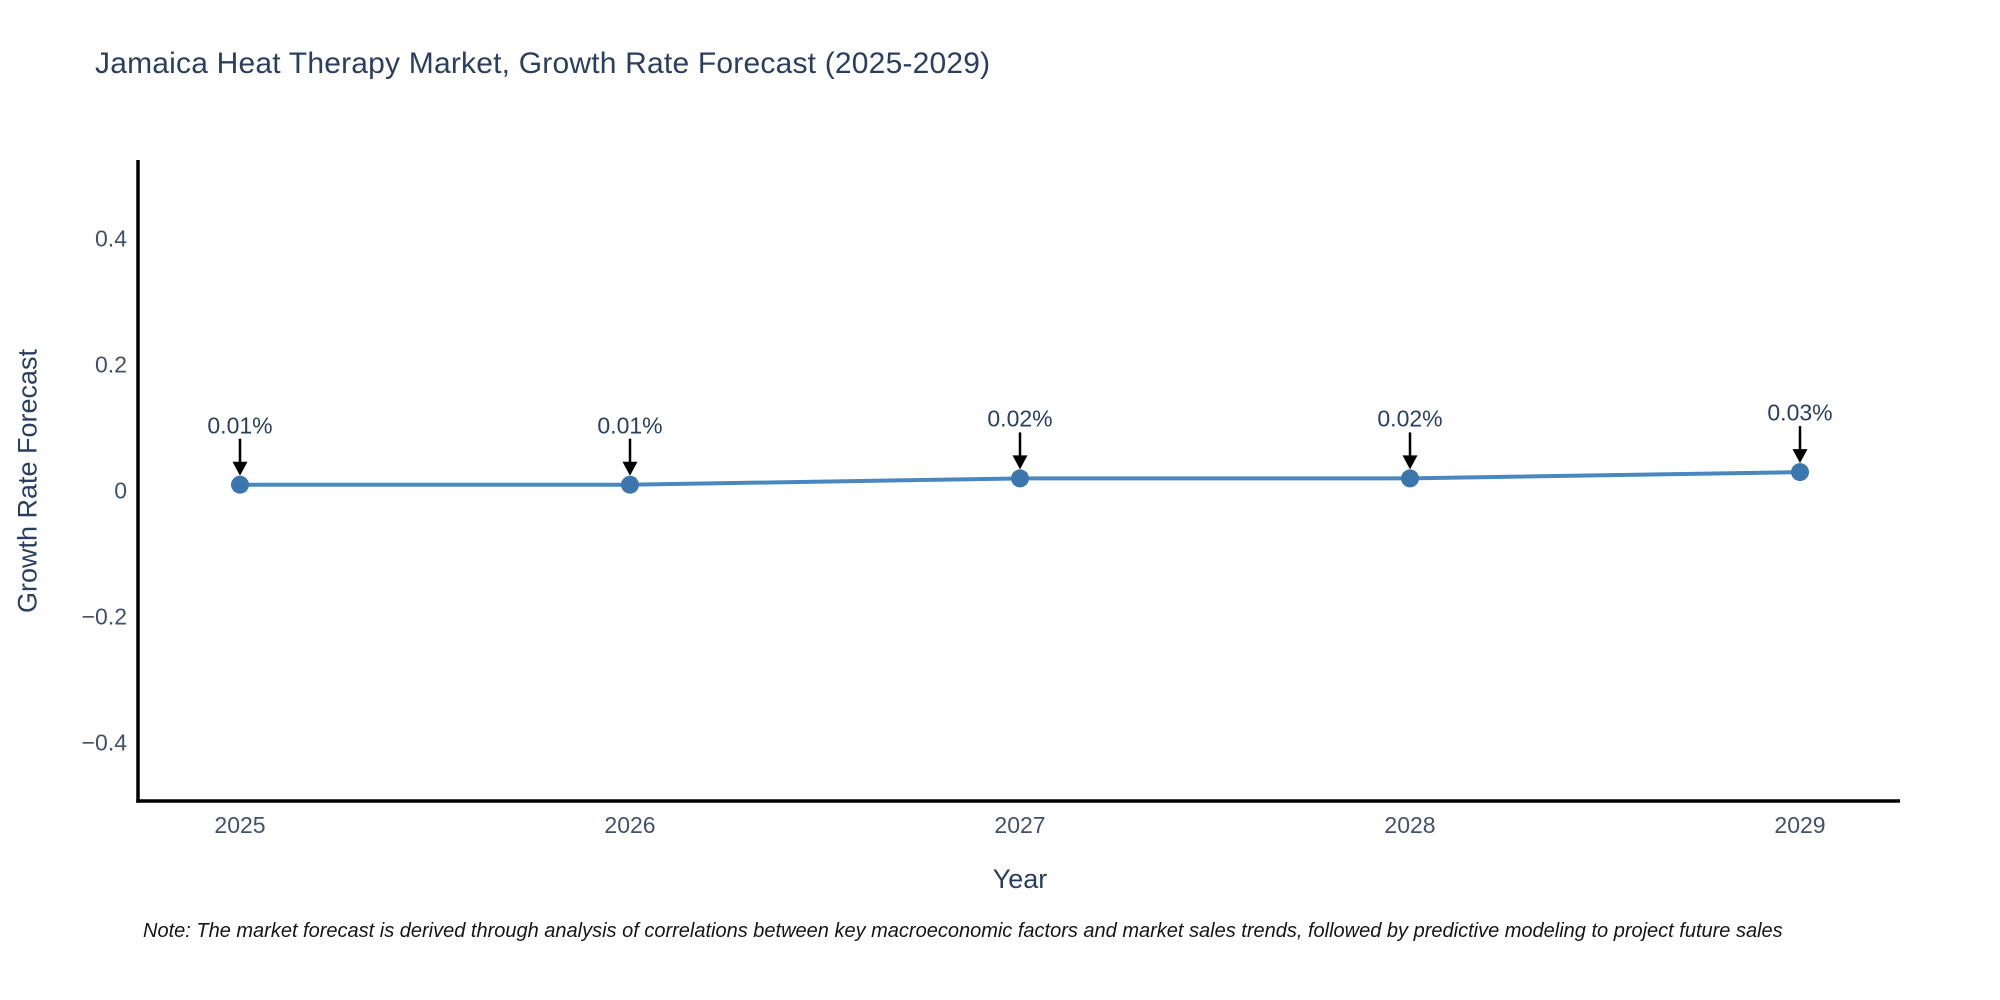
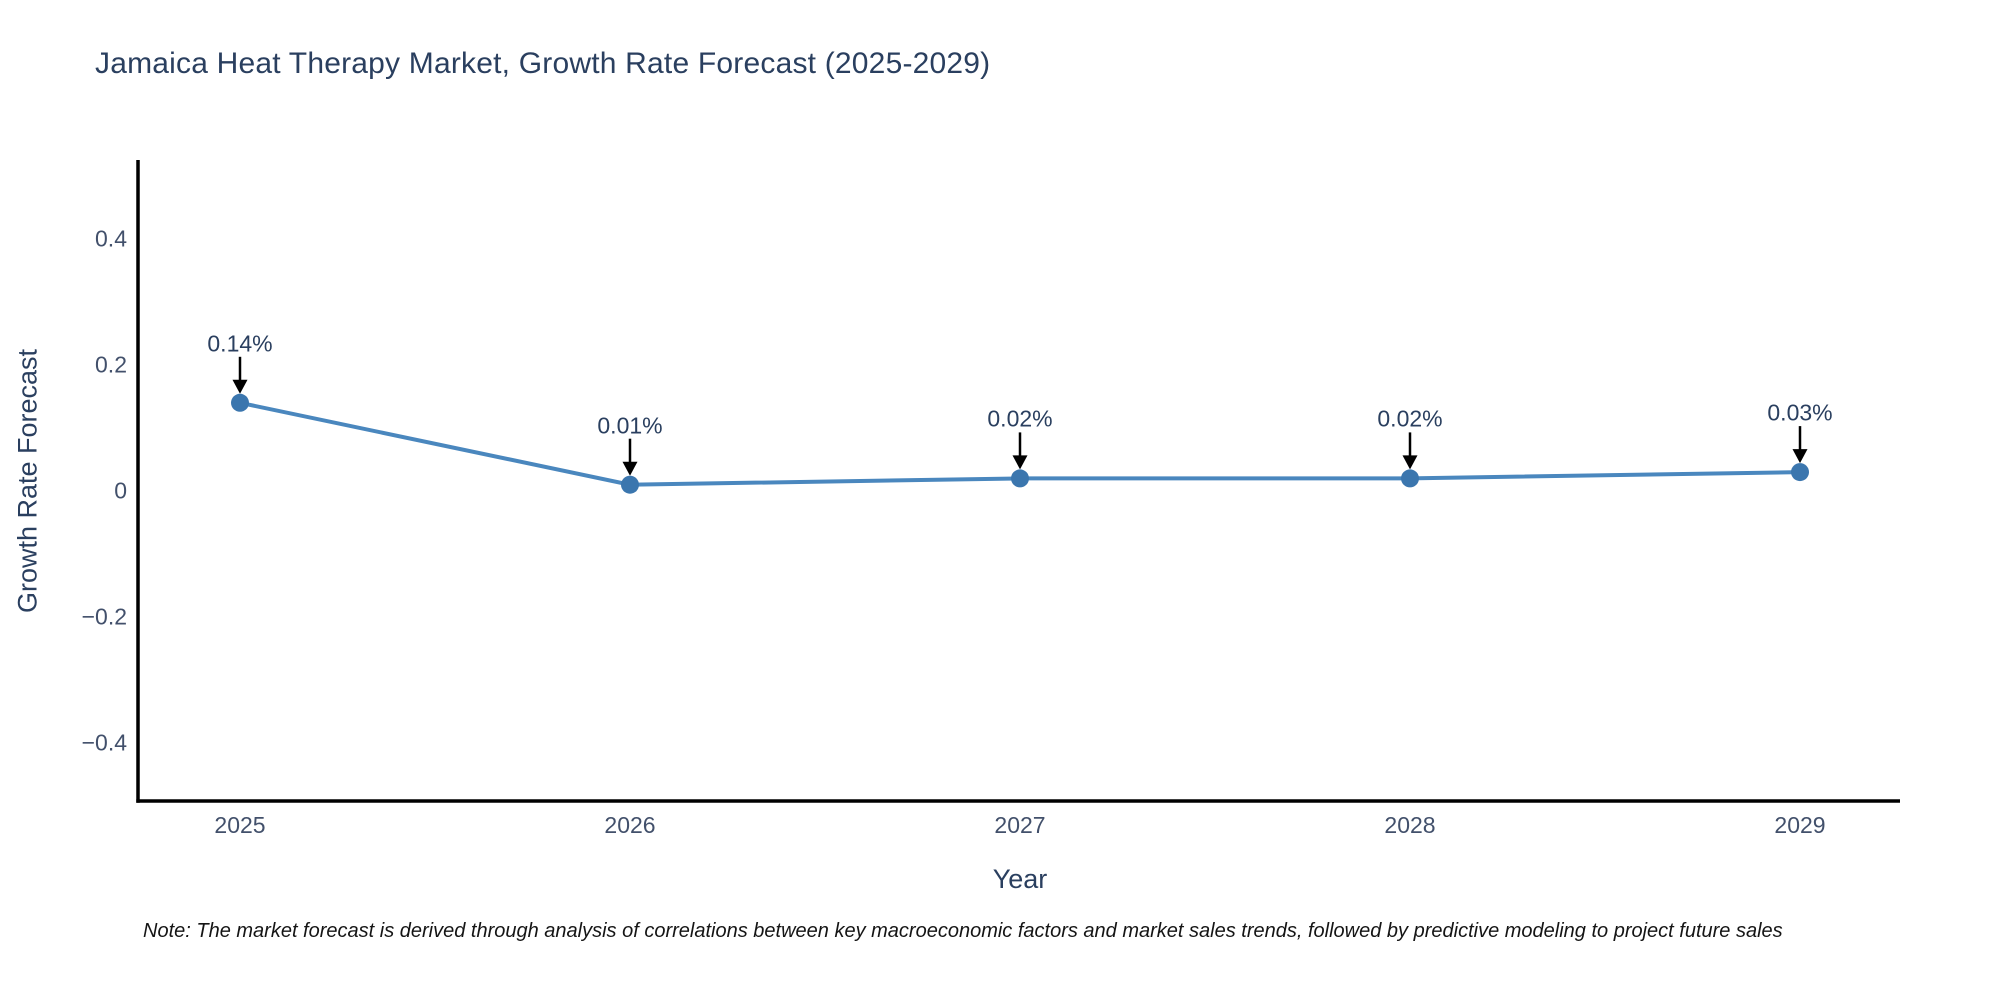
2025: 0.01% -> 0.14%
